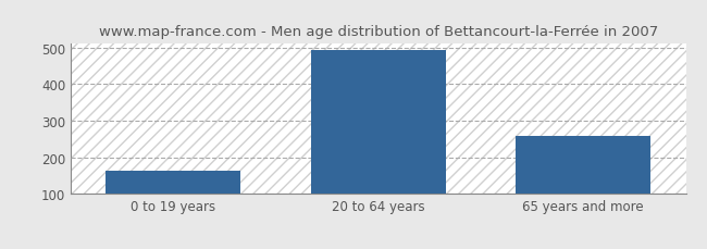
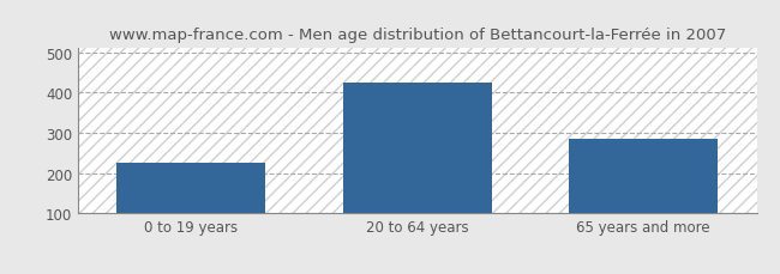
0 to 19 years: 163 -> 225
20 to 64 years: 492 -> 425
65 years and more: 259 -> 285
